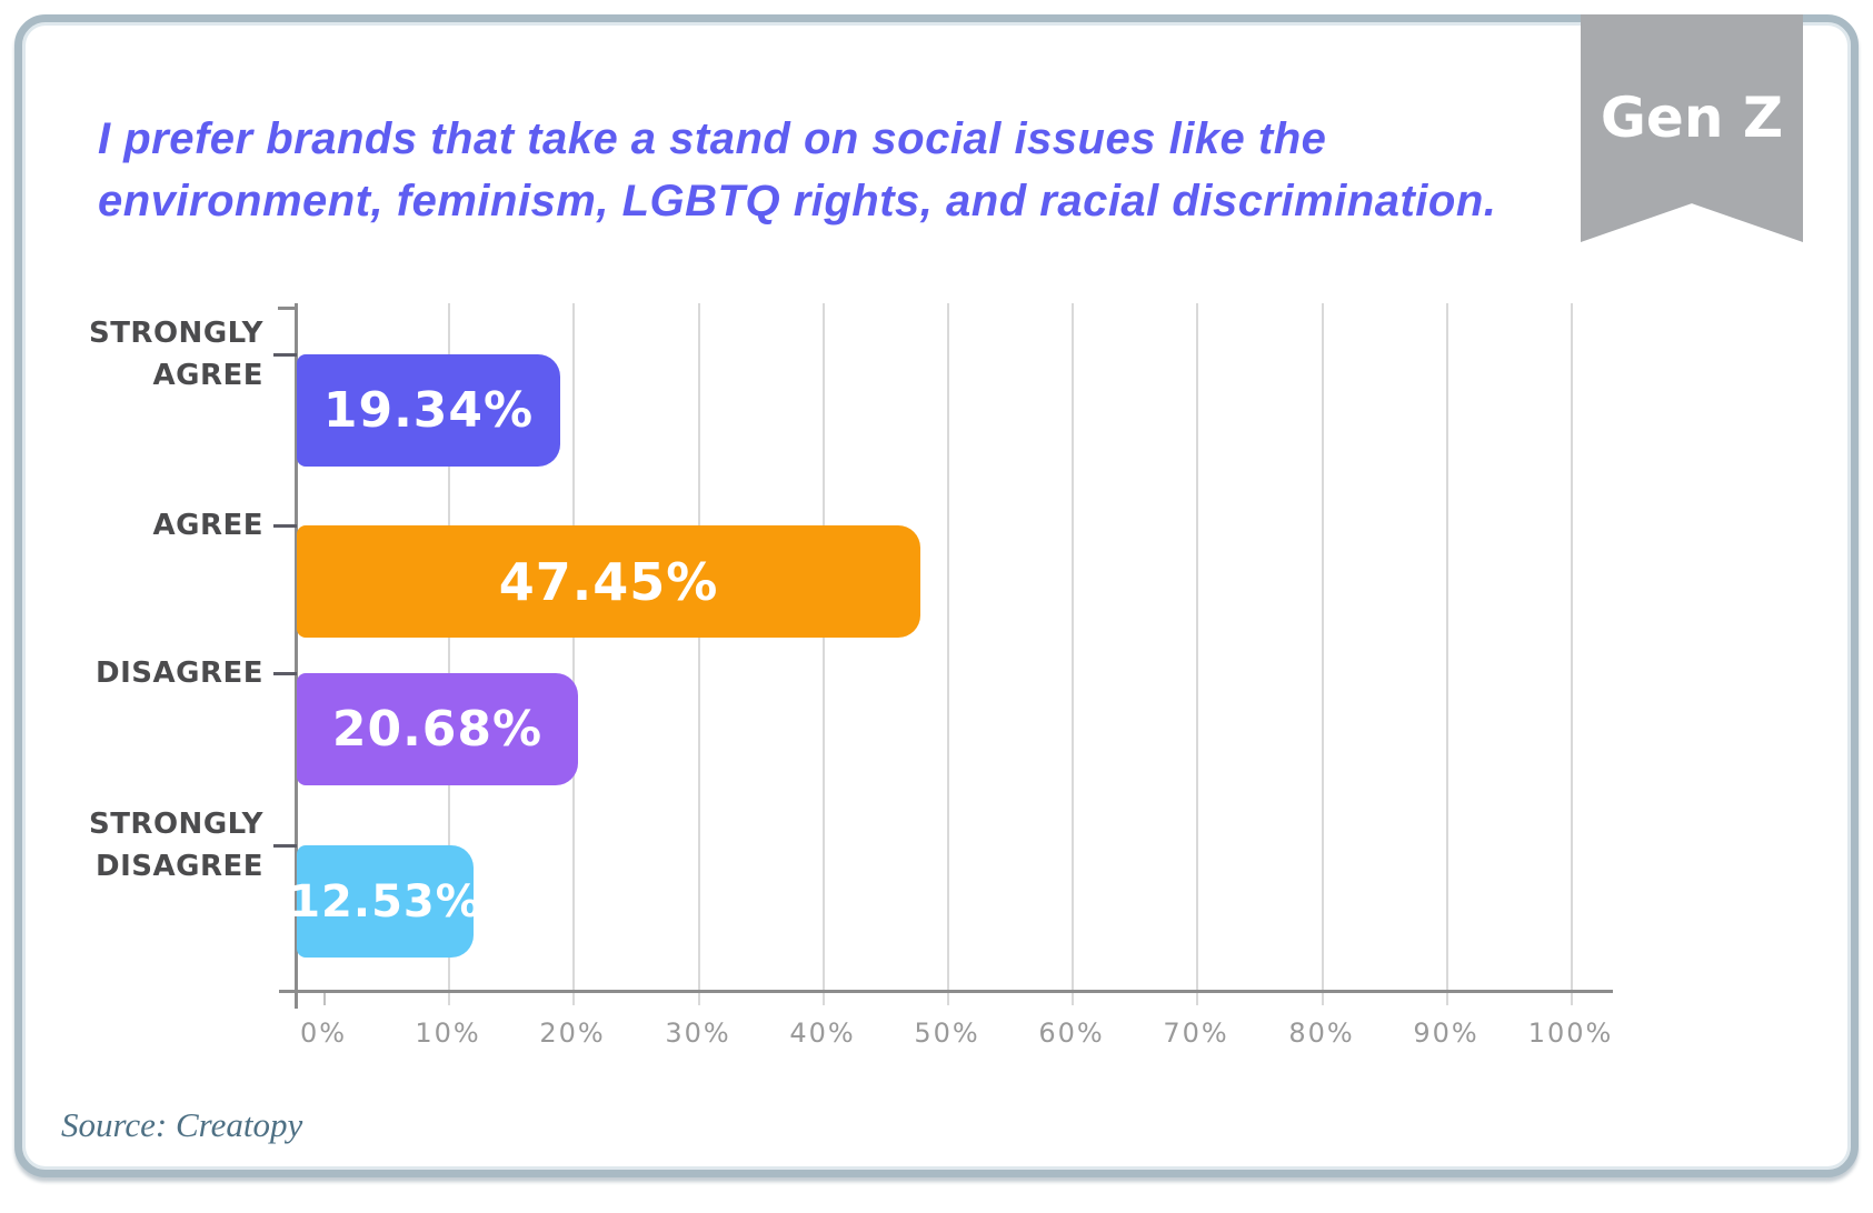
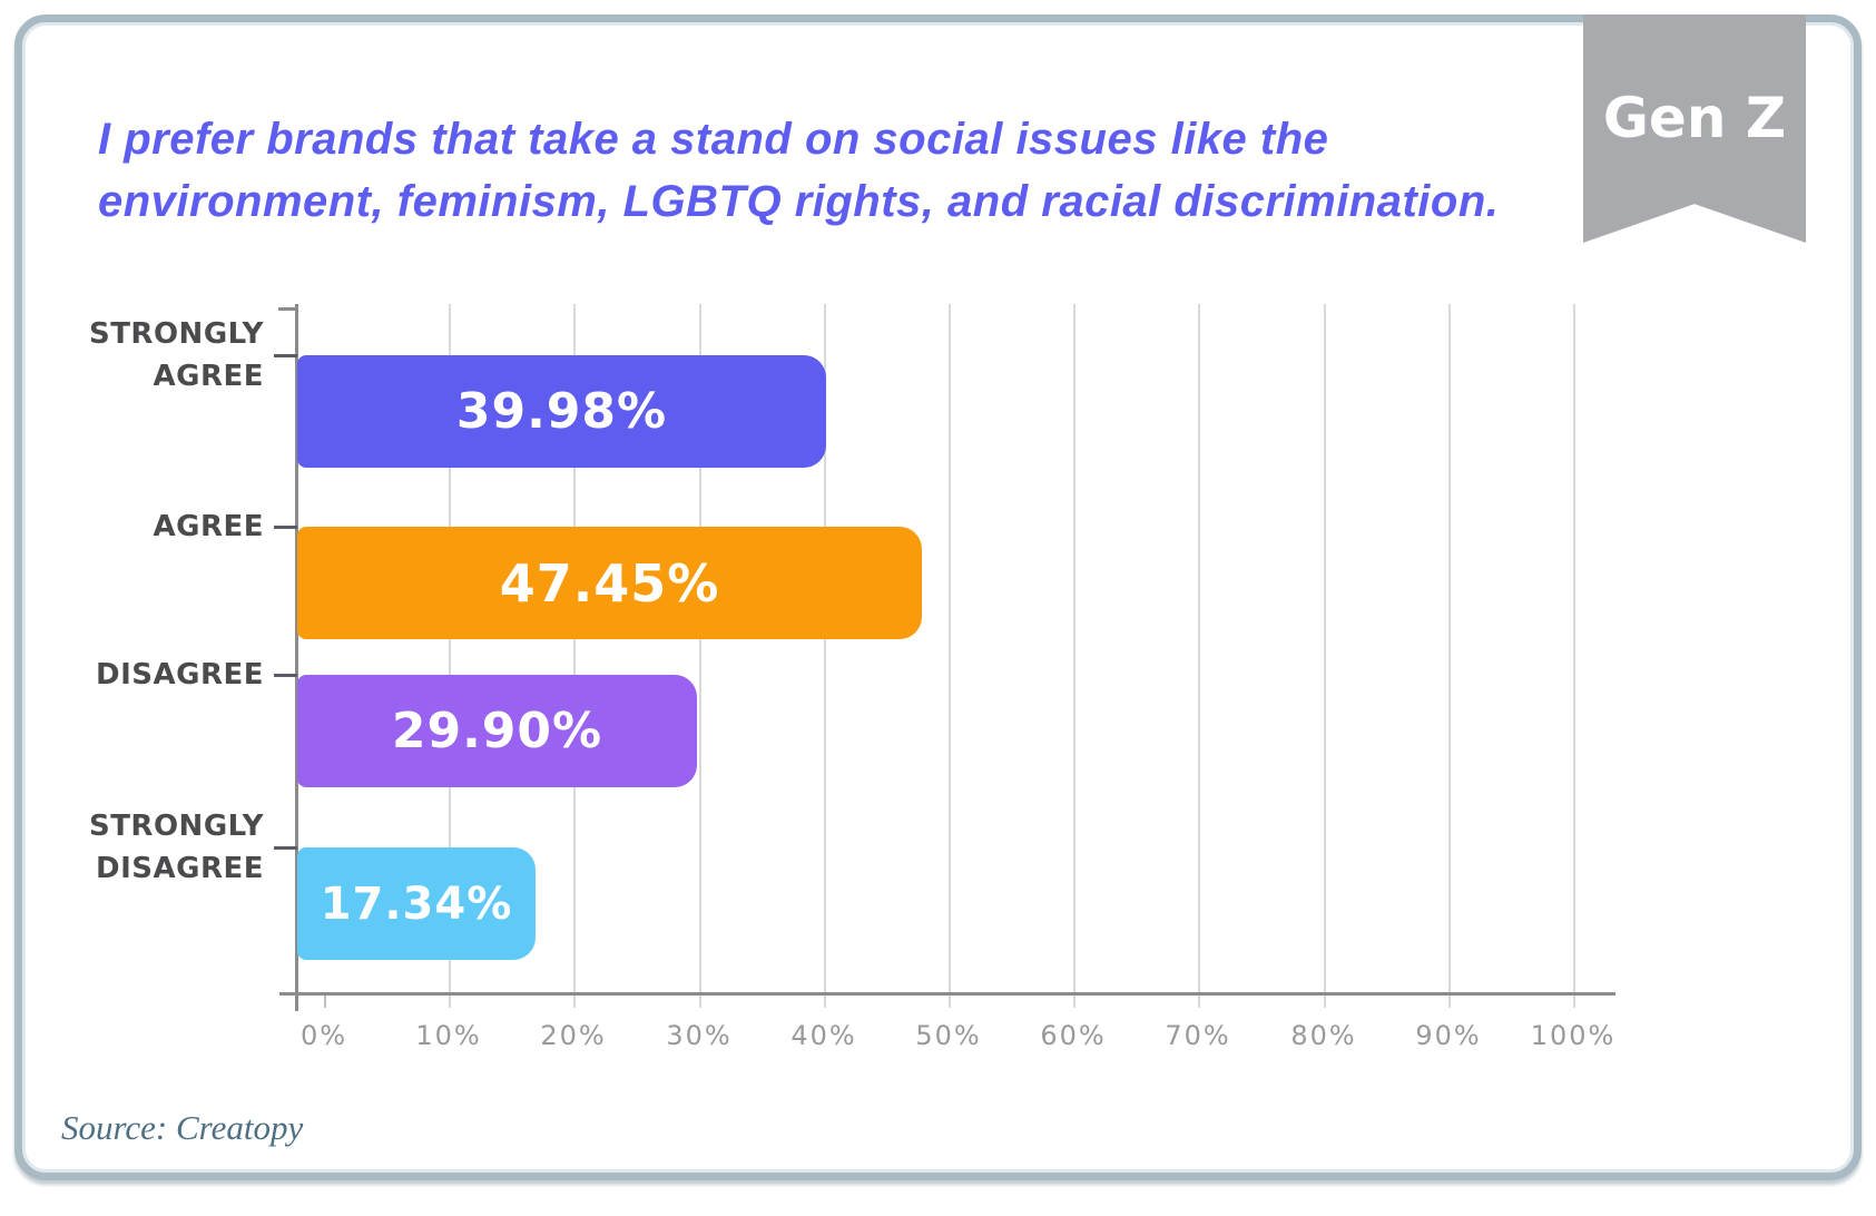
STRONGLY AGREE: 19.34% -> 39.98%
DISAGREE: 20.68% -> 29.90%
STRONGLY DISAGREE: 12.53% -> 17.34%
